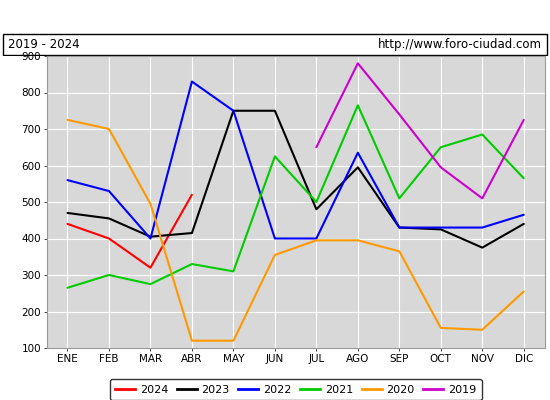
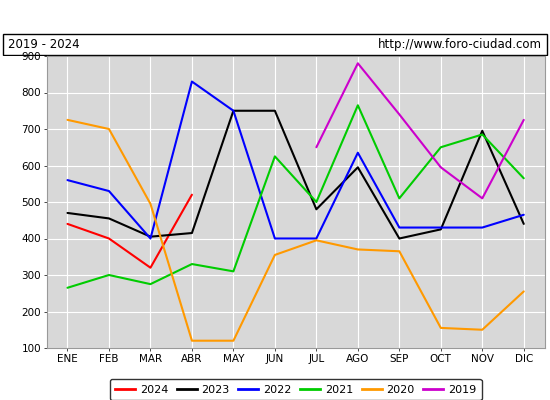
2020/AGO: 395 -> 370
2023/SEP: 430 -> 400
2023/NOV: 375 -> 695
